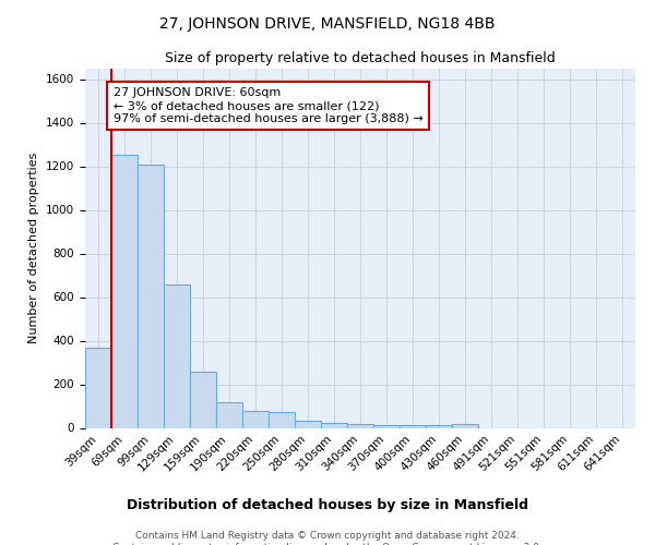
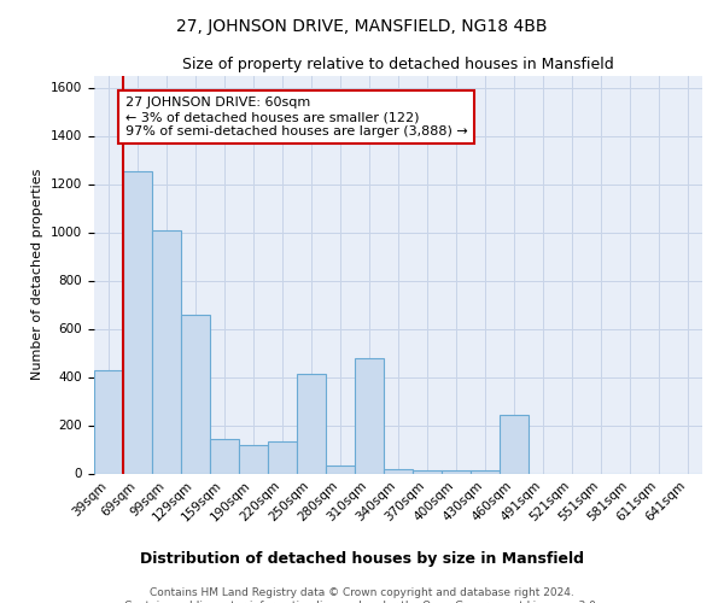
39sqm: 370 -> 430
99sqm: 1210 -> 1010
159sqm: 260 -> 145
220sqm: 78 -> 135
250sqm: 75 -> 415
310sqm: 25 -> 480
460sqm: 18 -> 245
